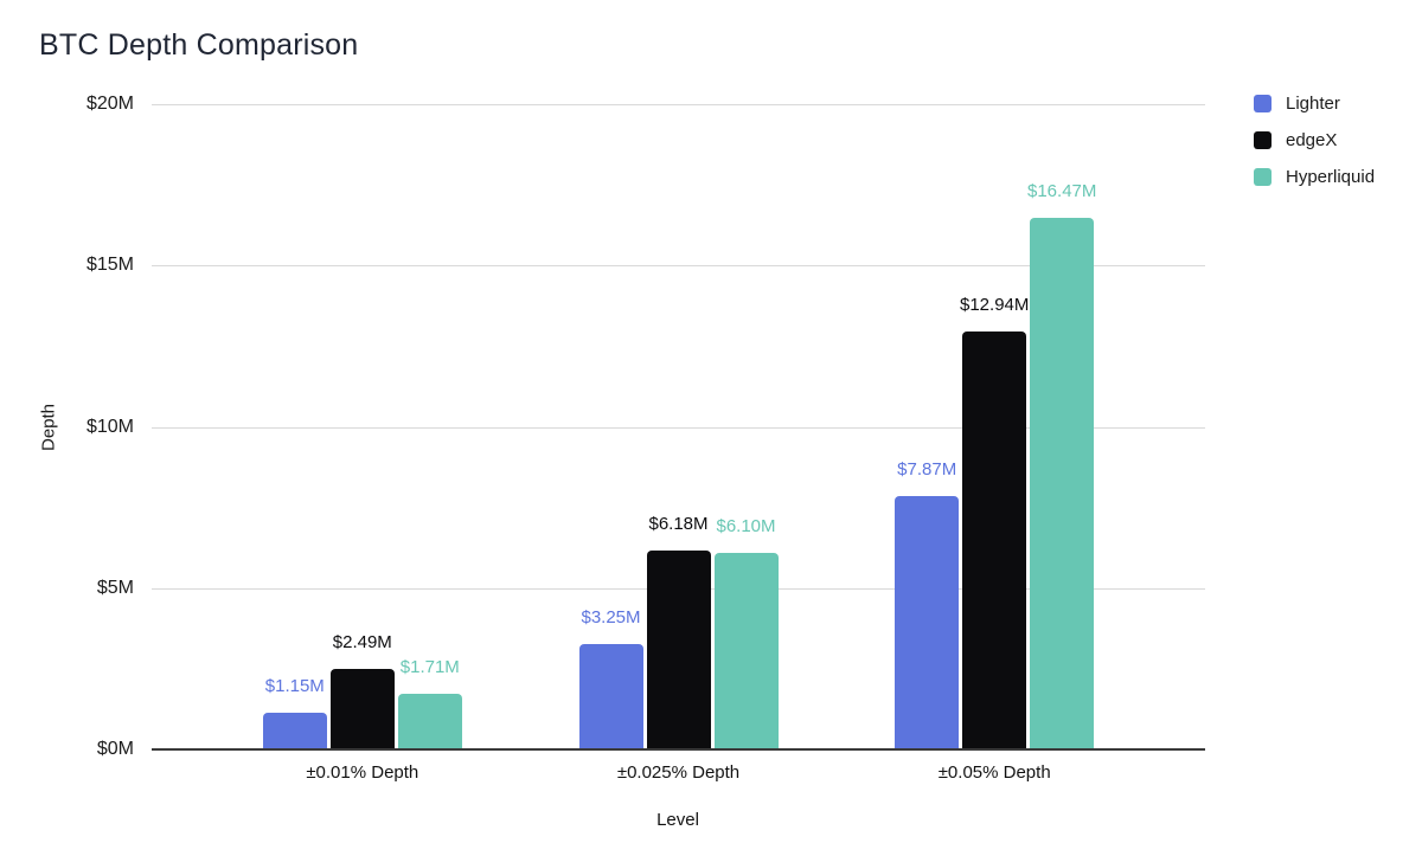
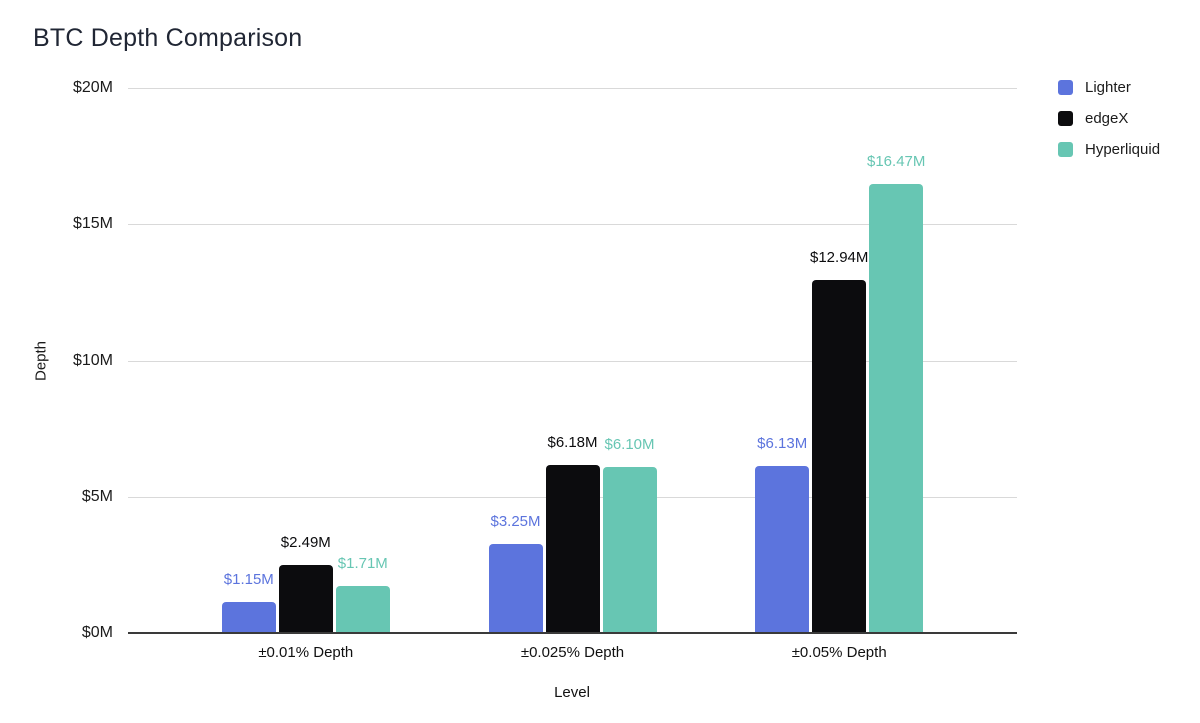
Lighter/±0.05% Depth: $7.87M -> $6.13M
